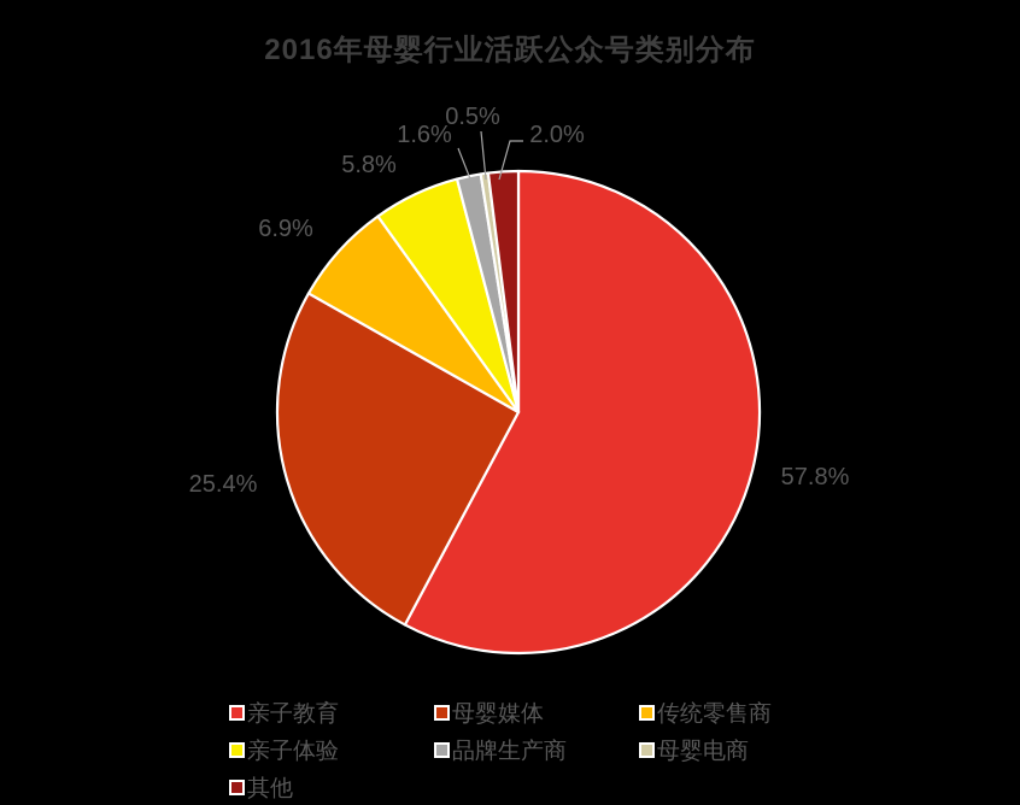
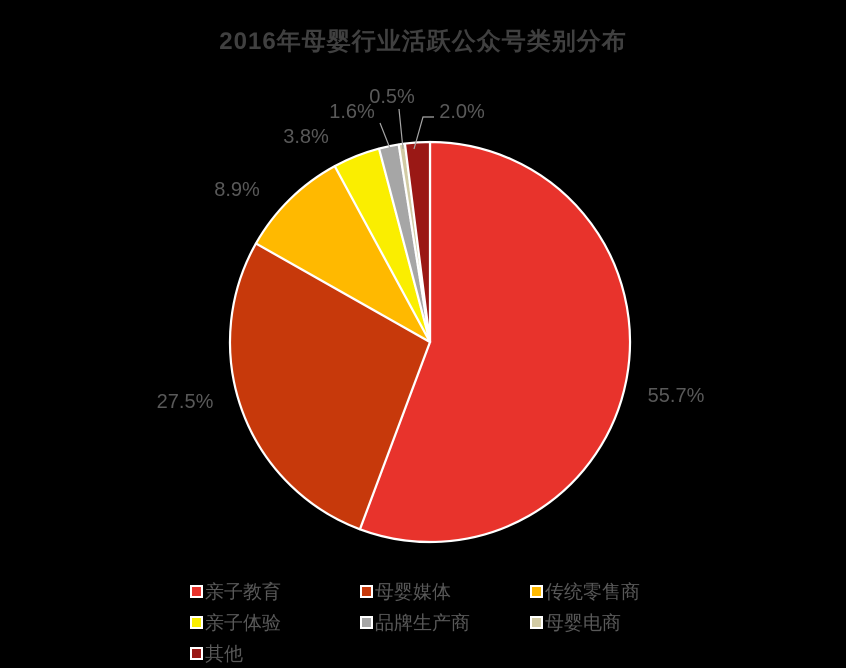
亲子教育: 57.8% -> 55.7%
母婴媒体: 25.4% -> 27.5%
传统零售商: 6.9% -> 8.9%
亲子体验: 5.8% -> 3.8%
